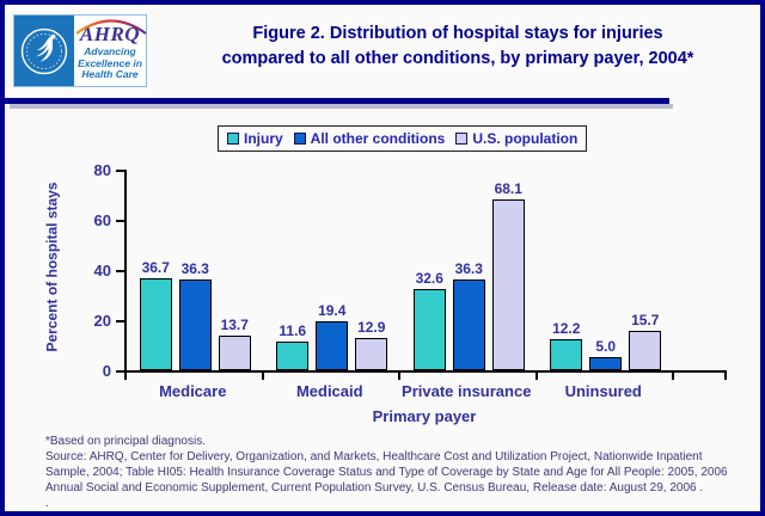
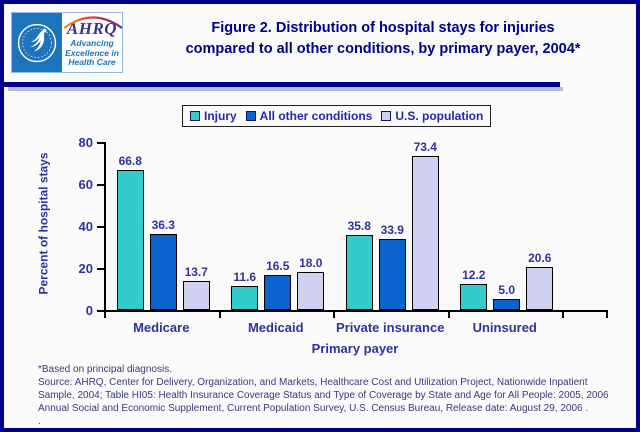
Injury/Medicare: 36.7 -> 66.8
All other conditions/Medicaid: 19.4 -> 16.5
U.S. population/Medicaid: 12.9 -> 18.0
Injury/Private insurance: 32.6 -> 35.8
All other conditions/Private insurance: 36.3 -> 33.9
U.S. population/Private insurance: 68.1 -> 73.4
U.S. population/Uninsured: 15.7 -> 20.6
